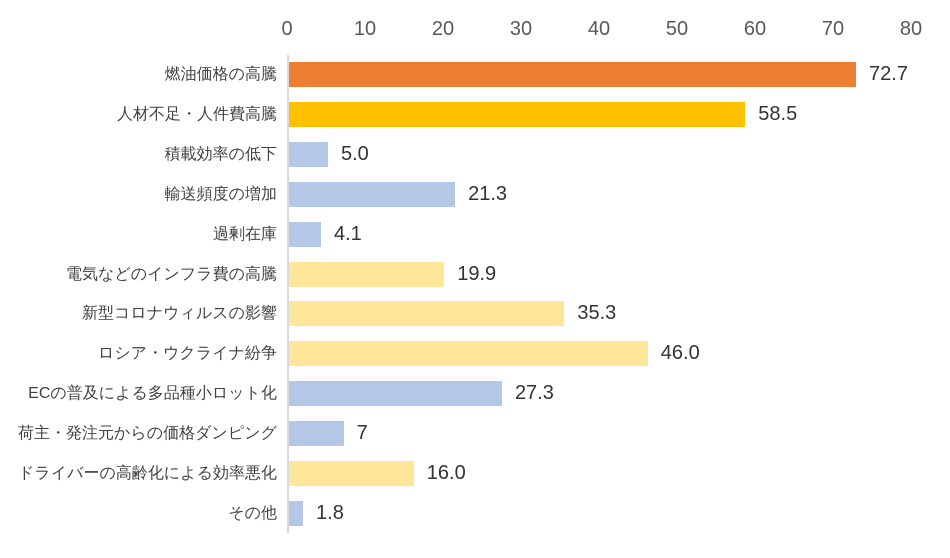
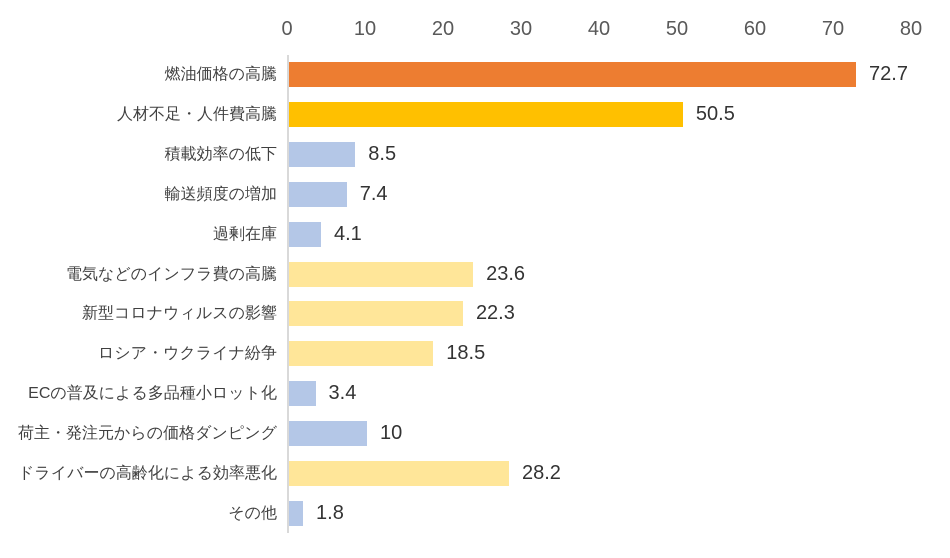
人材不足・人件費高騰: 58.5 -> 50.5
積載効率の低下: 5.0 -> 8.5
輸送頻度の増加: 21.3 -> 7.4
電気などのインフラ費の高騰: 19.9 -> 23.6
新型コロナウィルスの影響: 35.3 -> 22.3
ロシア・ウクライナ紛争: 46.0 -> 18.5
ECの普及による多品種小ロット化: 27.3 -> 3.4
荷主・発注元からの価格ダンピング: 7 -> 10
ドライバーの高齢化による効率悪化: 16.0 -> 28.2
